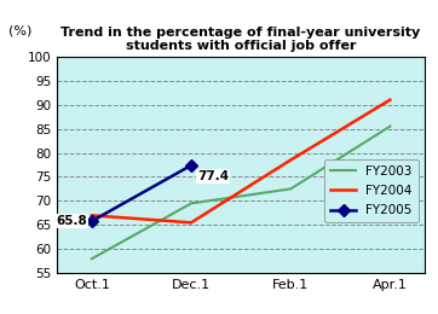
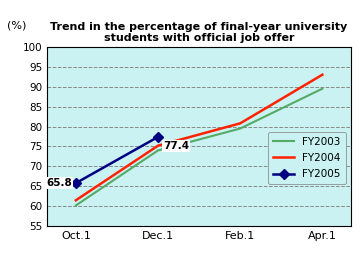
FY2003/Oct.1: 58.0 -> 60.2
FY2004/Oct.1: 67.0 -> 61.5
FY2003/Dec.1: 69.5 -> 74.0
FY2004/Dec.1: 65.5 -> 75.2
FY2003/Feb.1: 72.5 -> 79.5
FY2004/Feb.1: 78.5 -> 80.8
FY2003/Apr.1: 85.5 -> 89.5
FY2004/Apr.1: 91.0 -> 93.0
